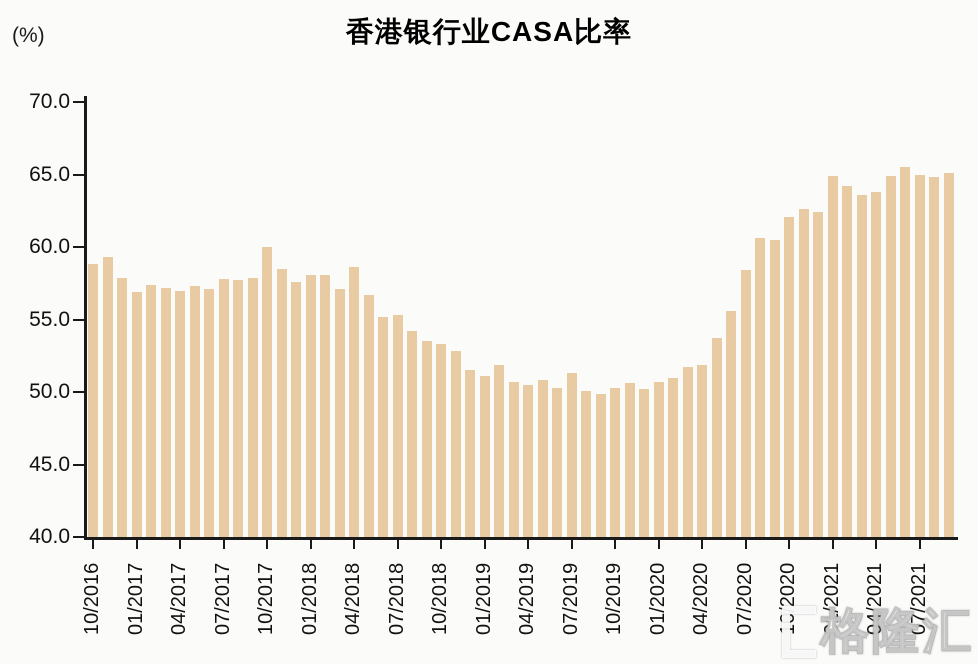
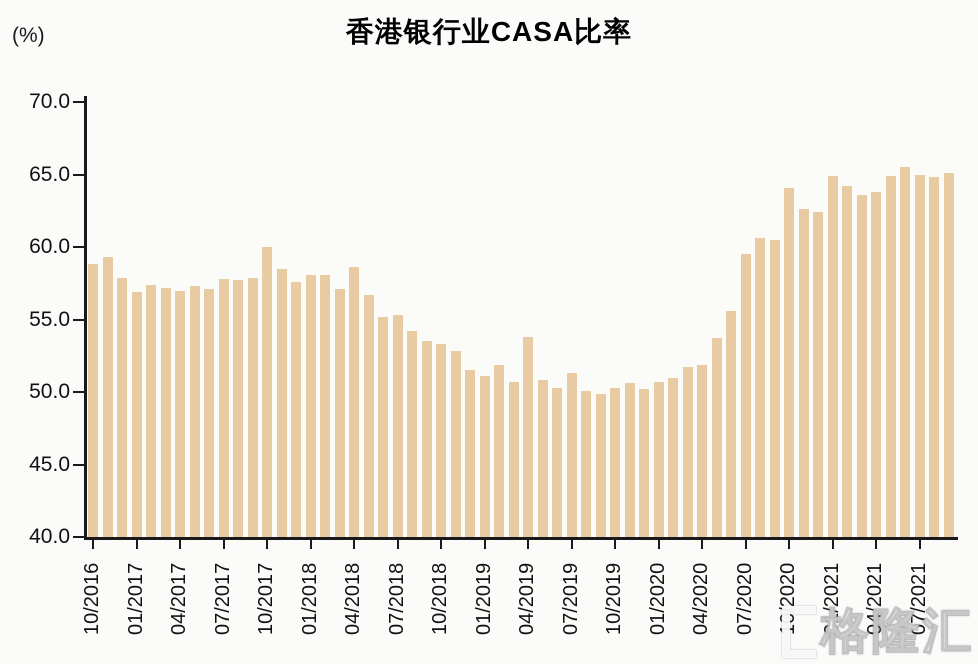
04/2019: 50.5 -> 53.8
07/2020: 58.4 -> 59.5
10/2020: 62.1 -> 64.1
